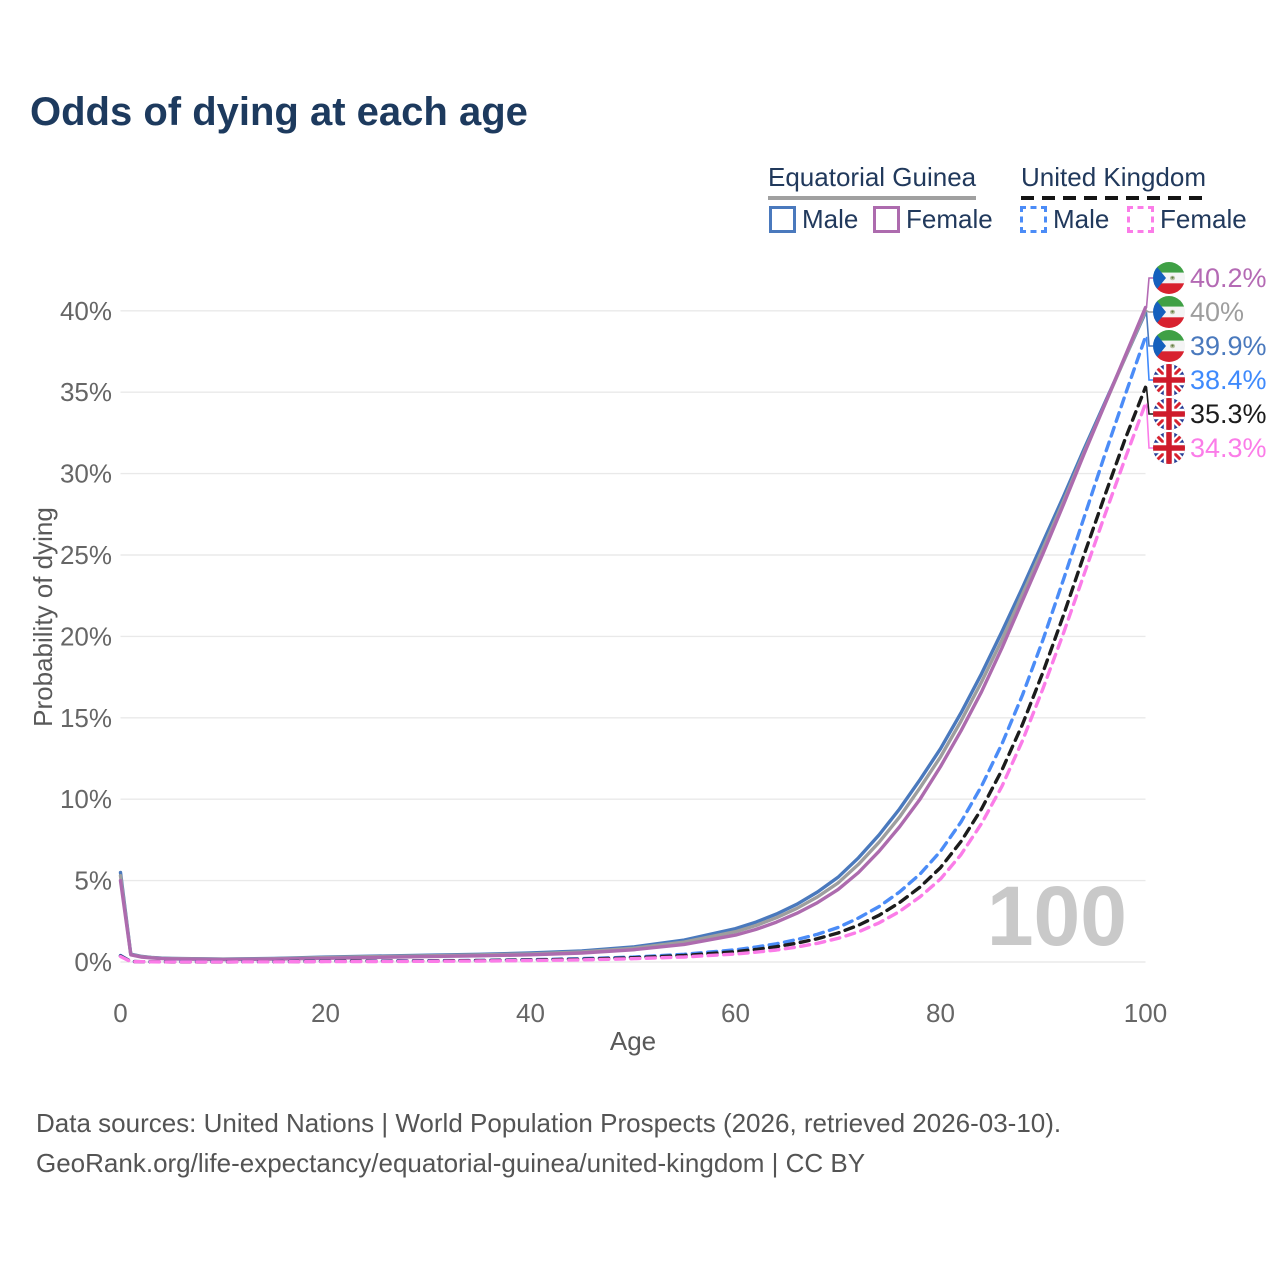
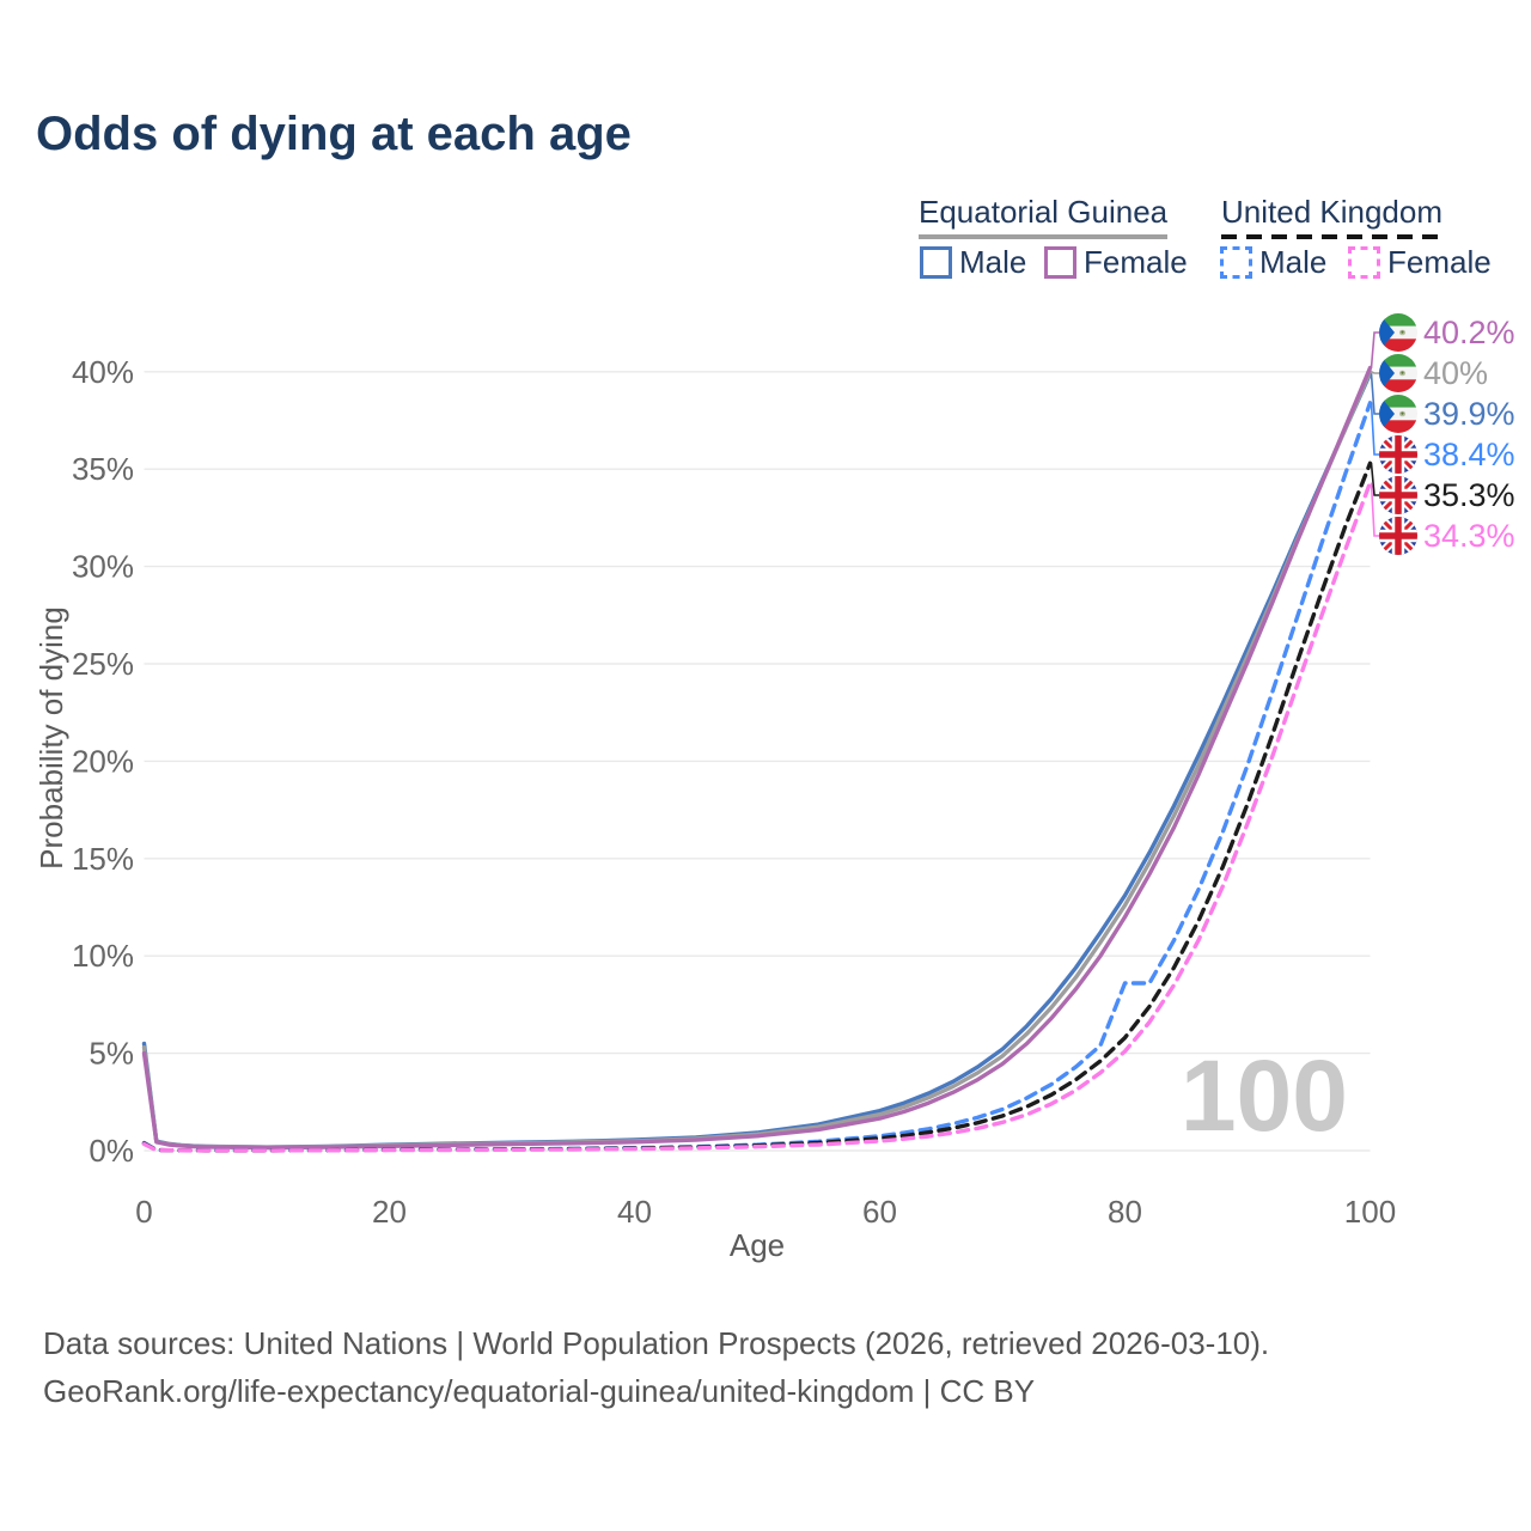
United Kingdom Male/80: 6.8% -> 8.6%
